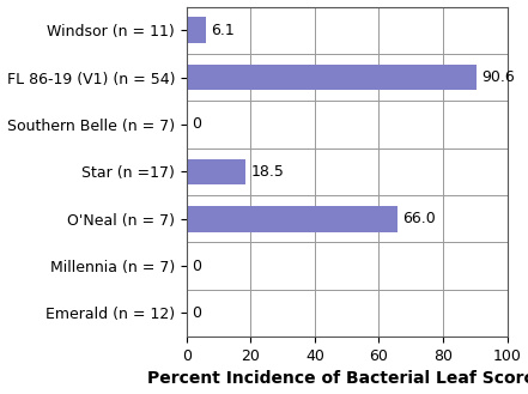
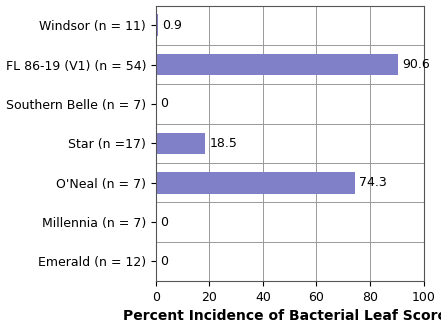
Windsor (n = 11): 6.1 -> 0.9
O'Neal (n = 7): 66.0 -> 74.3
